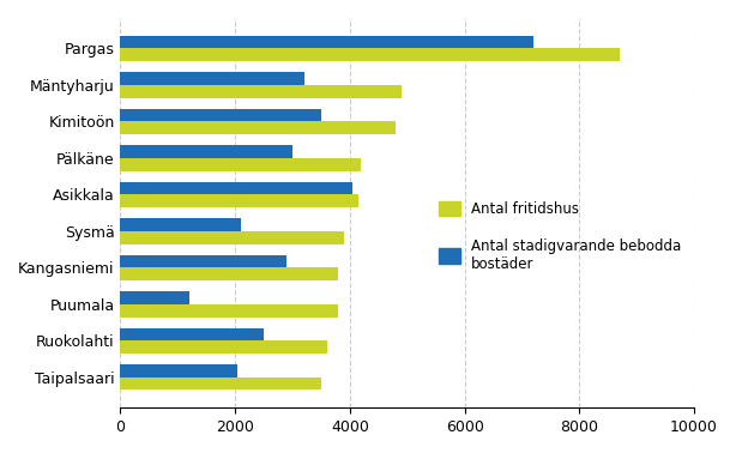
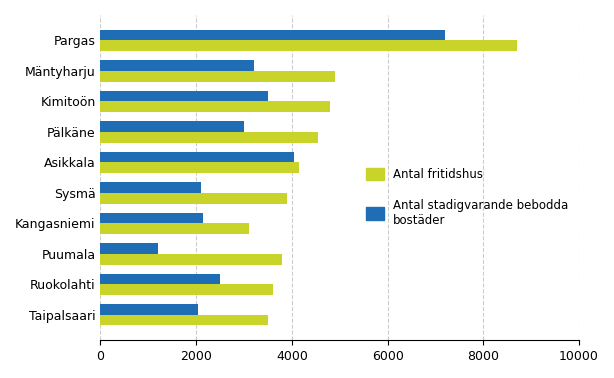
Antal fritidshus/Pälkäne: 4200 -> 4550
Antal stadigvarande bebodda bostäder/Kangasniemi: 2900 -> 2150
Antal fritidshus/Kangasniemi: 3800 -> 3100
